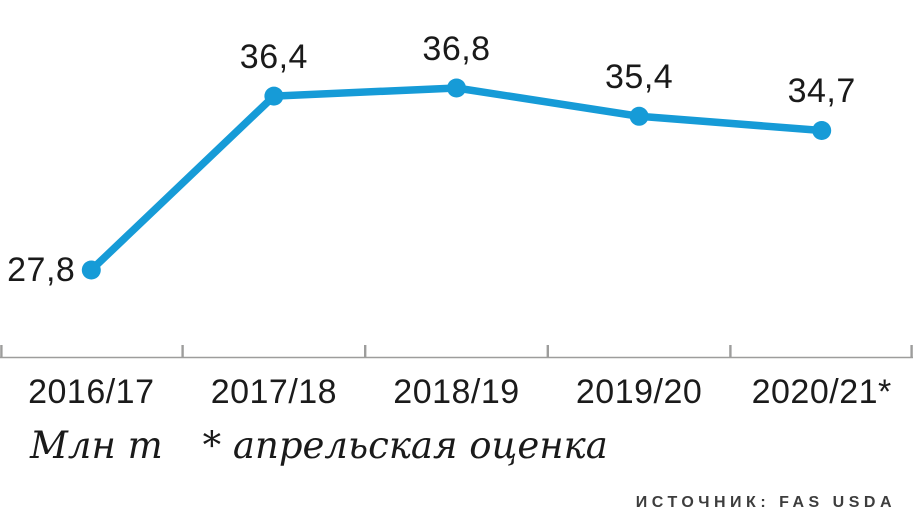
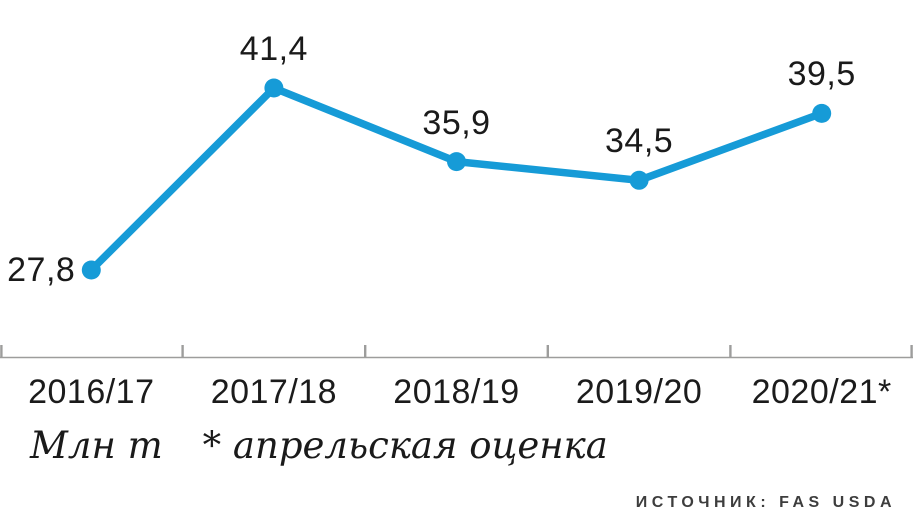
2017/18: 36,4 -> 41,4
2018/19: 36,8 -> 35,9
2019/20: 35,4 -> 34,5
2020/21*: 34,7 -> 39,5
